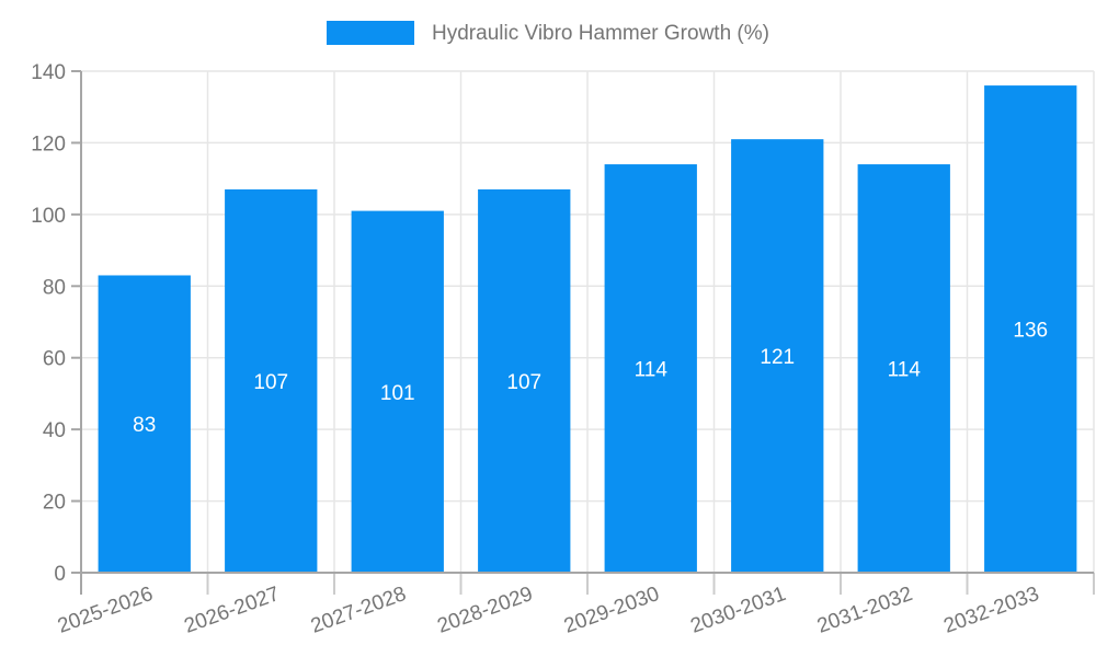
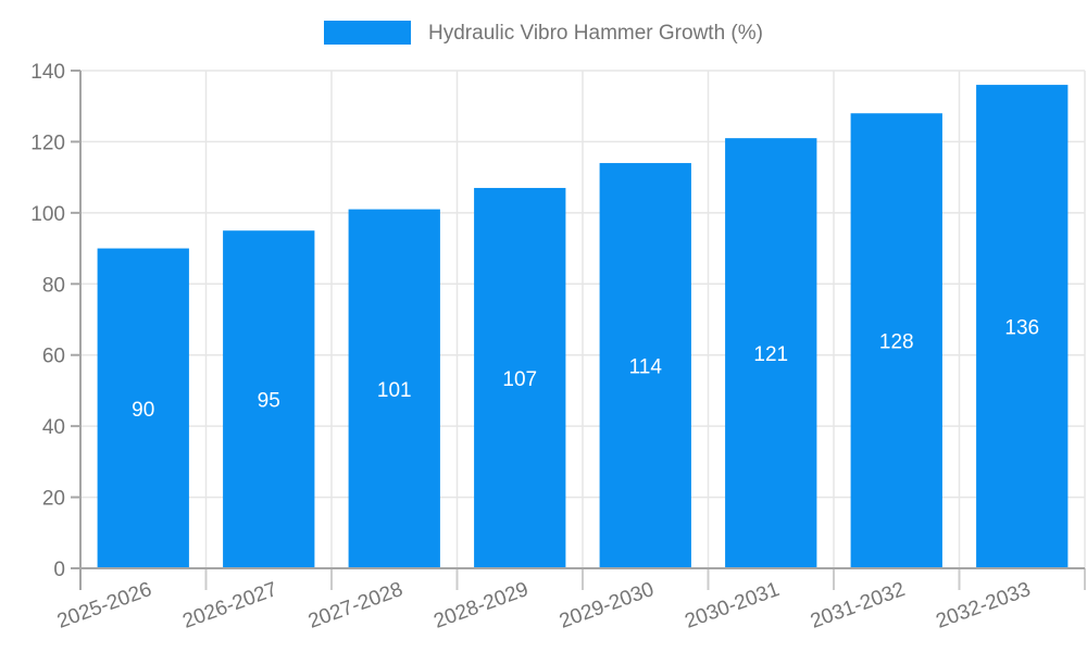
2025-2026: 83 -> 90
2026-2027: 107 -> 95
2031-2032: 114 -> 128
